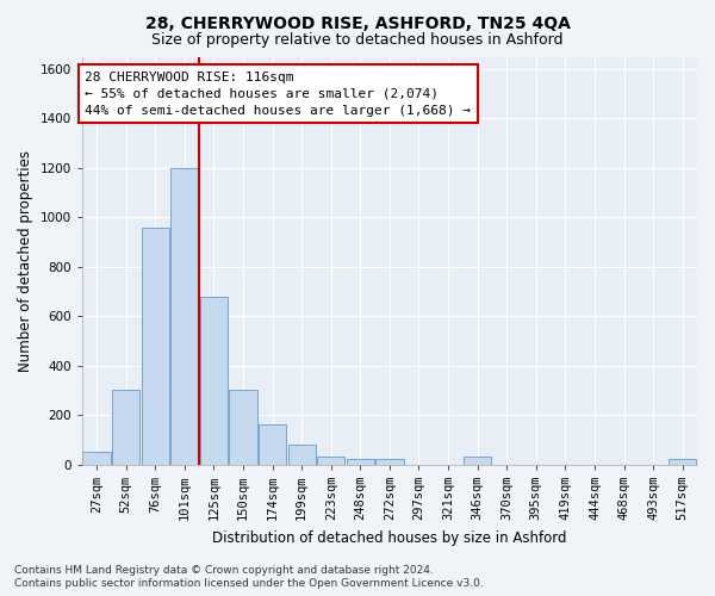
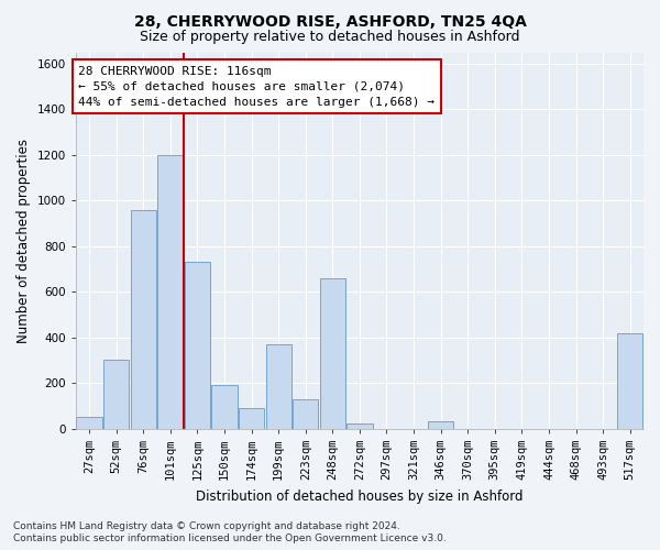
125sqm: 680 -> 730
150sqm: 300 -> 190
174sqm: 160 -> 90
199sqm: 80 -> 370
223sqm: 30 -> 130
248sqm: 20 -> 660
517sqm: 20 -> 420
